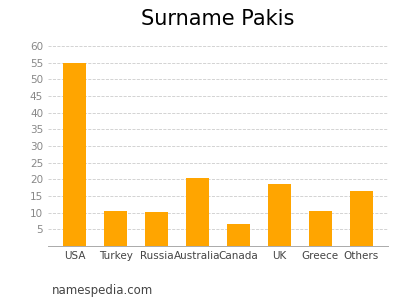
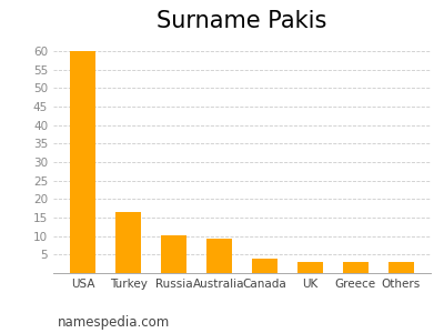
USA: 55.0 -> 60.0
Turkey: 10.5 -> 16.5
Australia: 20.5 -> 9.3
Canada: 6.5 -> 4.0
UK: 18.5 -> 3.0
Greece: 10.5 -> 3.0
Others: 16.5 -> 3.0
